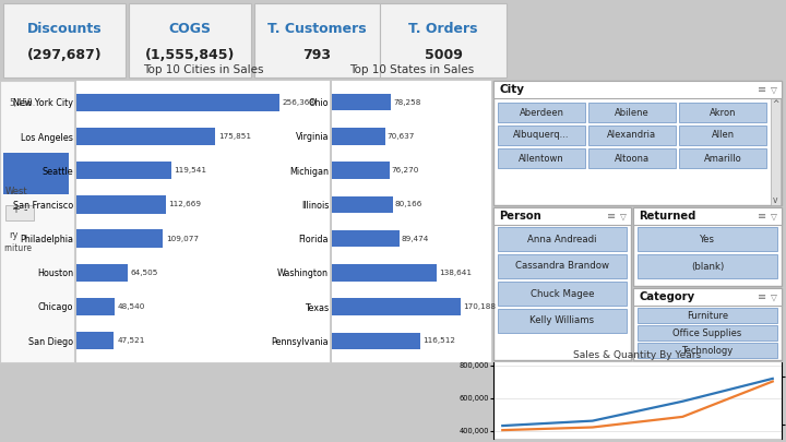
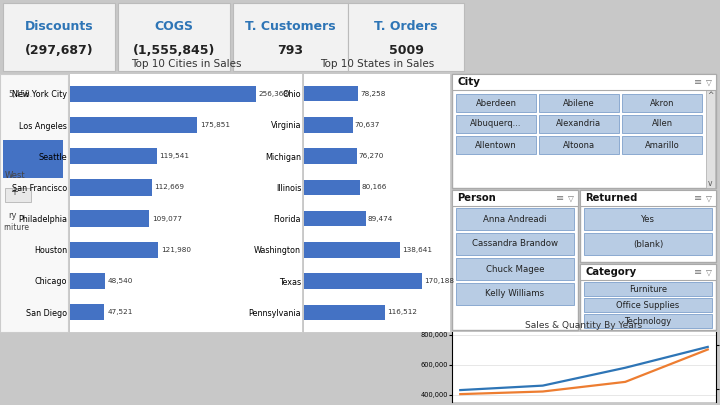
Top 10 Cities in Sales/Houston: 64,505 -> 121,980
